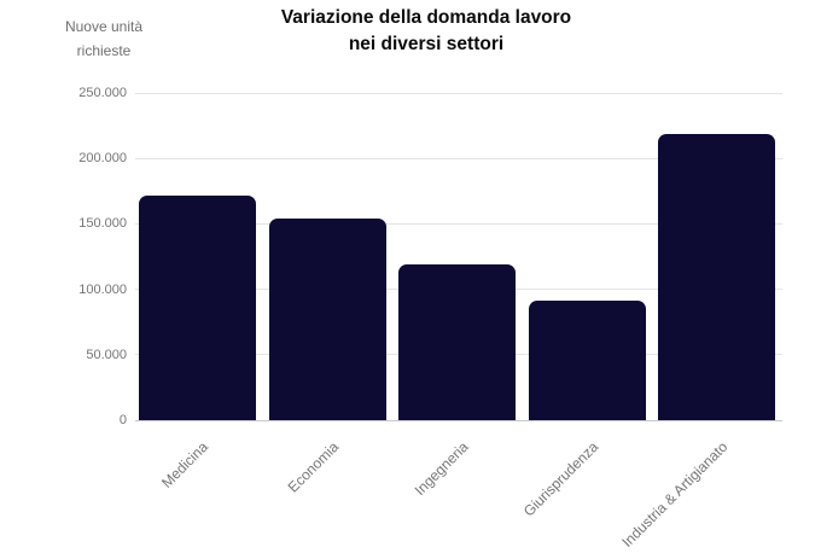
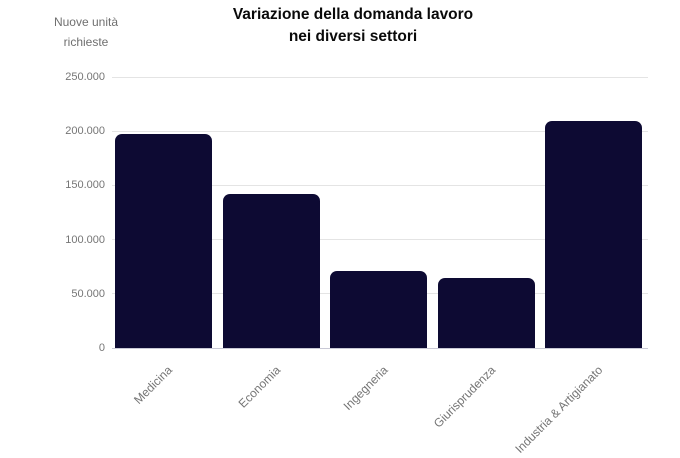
Medicina: 172000 -> 197000
Economia: 154000 -> 142000
Ingegneria: 119000 -> 71000
Giurisprudenza: 91000 -> 65000
Industria & Artigianato: 219000 -> 209000
